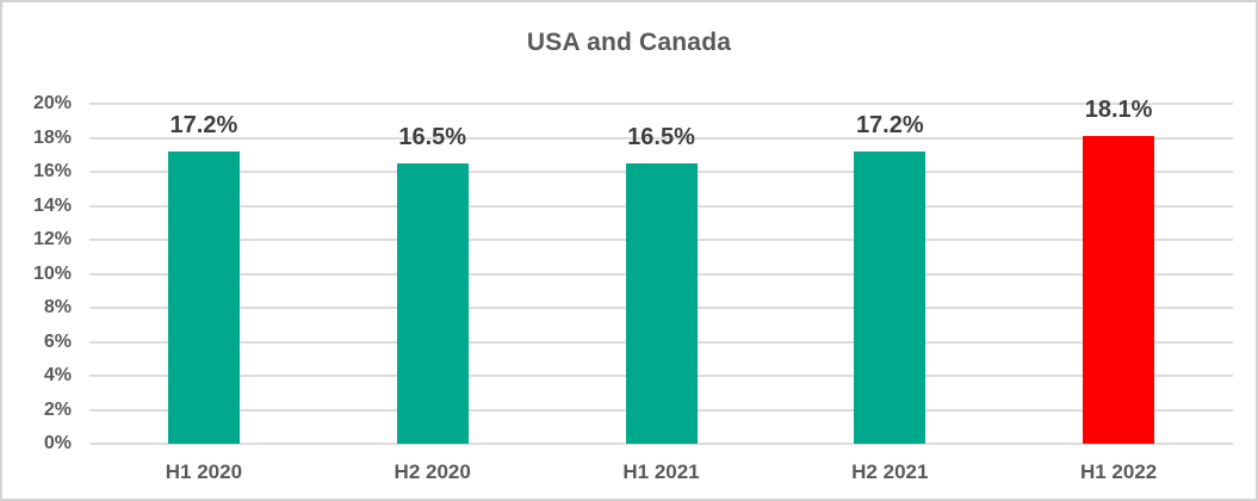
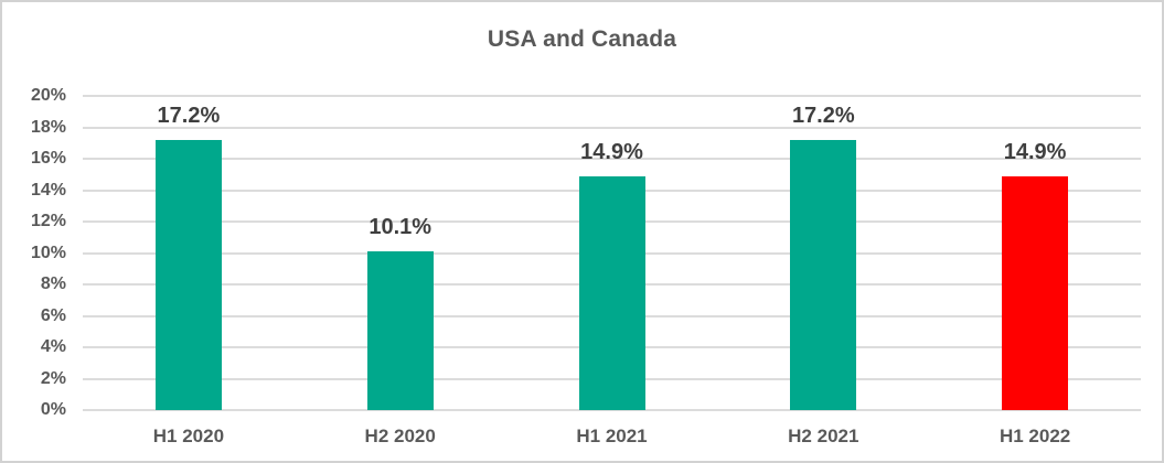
H2 2020: 16.5% -> 10.1%
H1 2021: 16.5% -> 14.9%
H1 2022: 18.1% -> 14.9%
